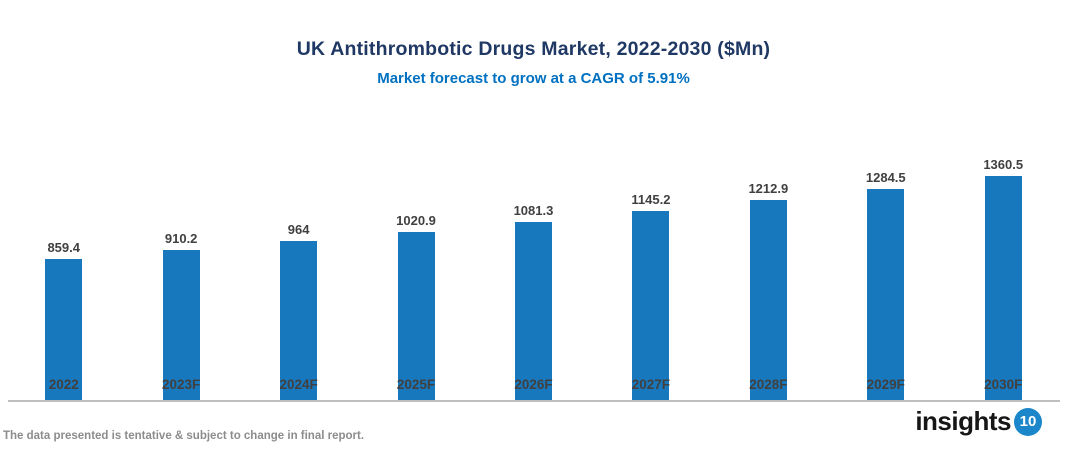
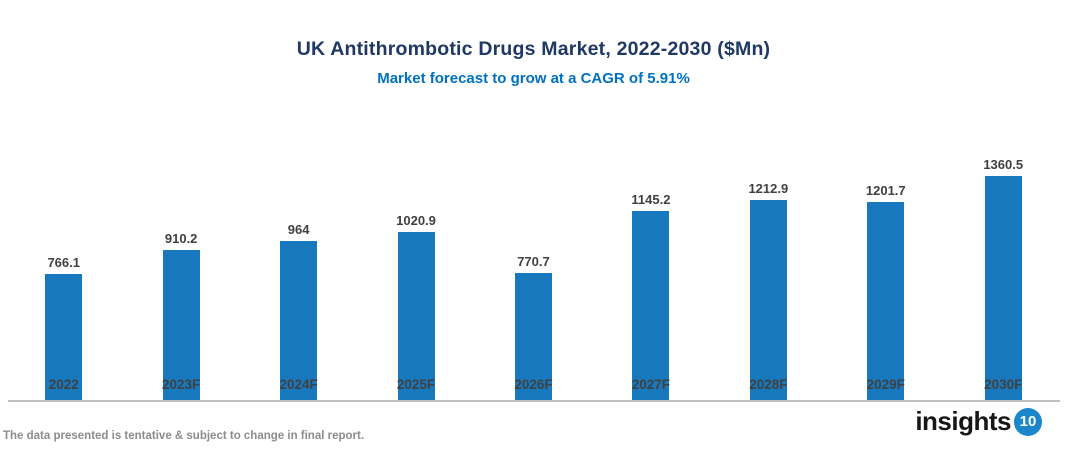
2022: 859.4 -> 766.1
2026F: 1081.3 -> 770.7
2029F: 1284.5 -> 1201.7
